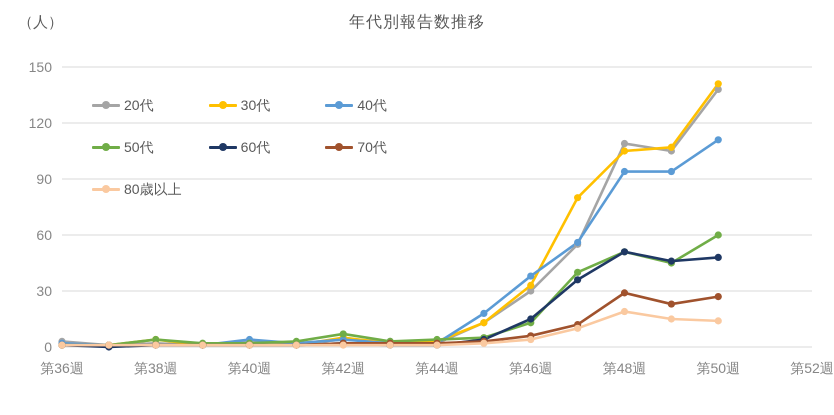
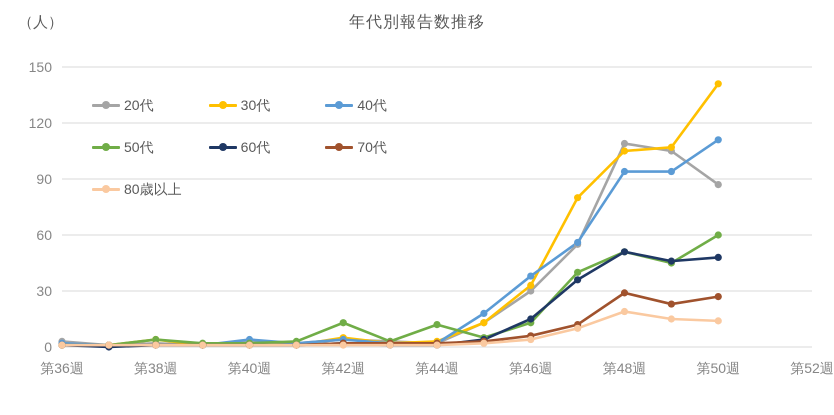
50代/第42週: 7 -> 13
50代/第44週: 4 -> 12
20代/第50週: 138 -> 87
